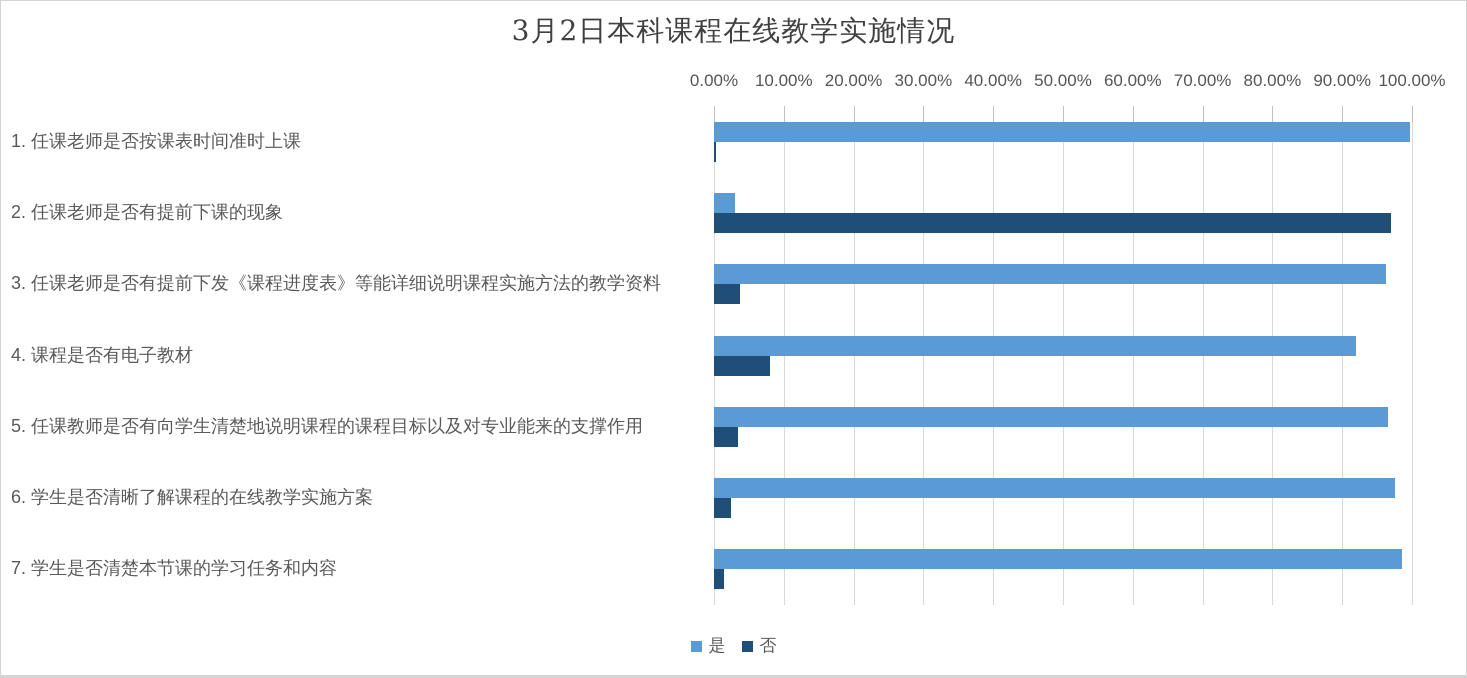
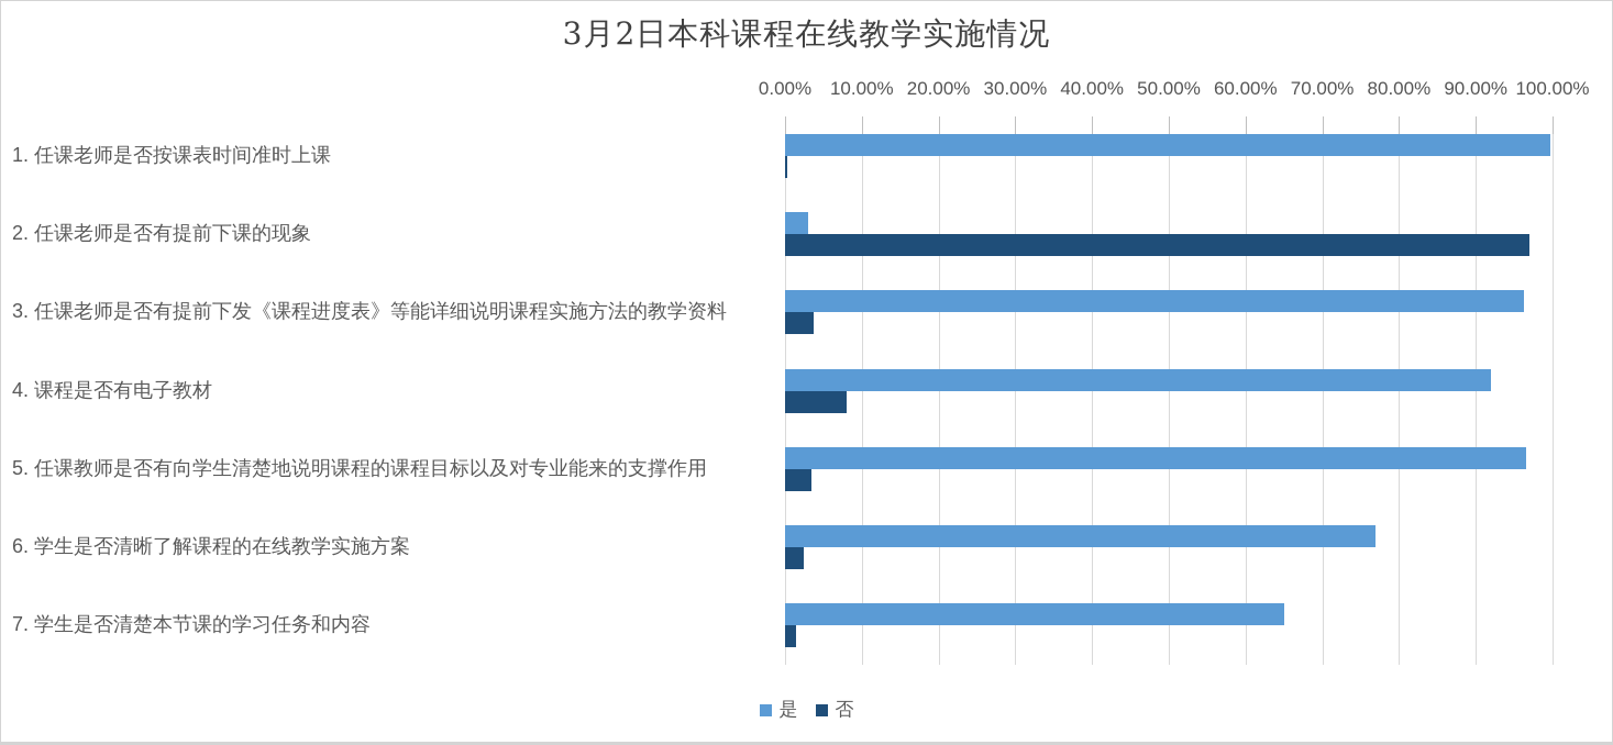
是/6. 学生是否清晰了解课程的在线教学实施方案: 98% -> 77%
是/7. 学生是否清楚本节课的学习任务和内容: 98% -> 65%
